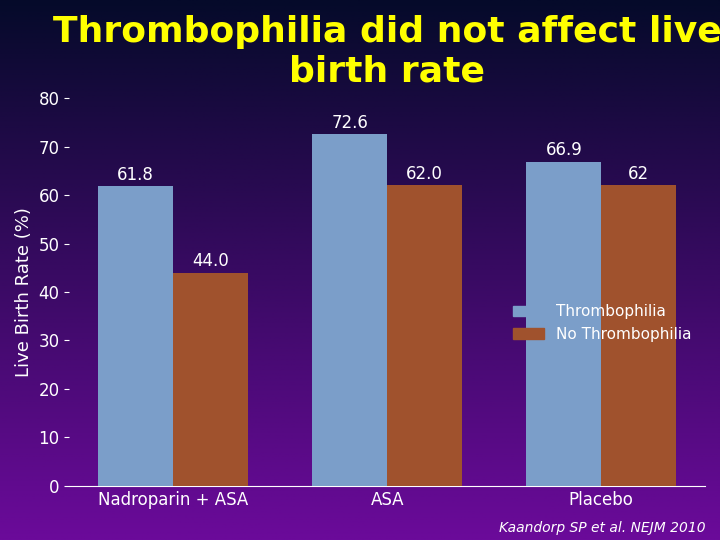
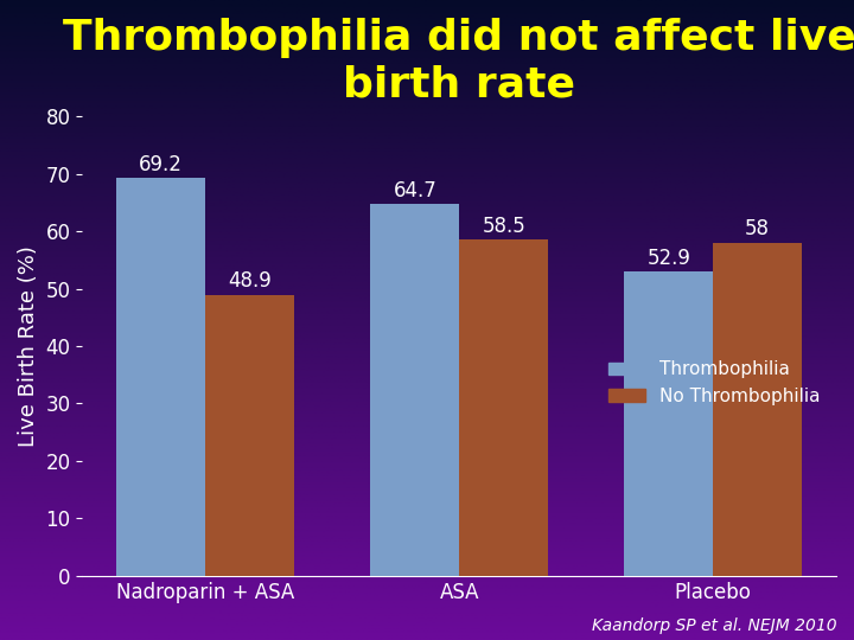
Thrombophilia/Nadroparin + ASA: 61.8 -> 69.2
No Thrombophilia/Nadroparin + ASA: 44.0 -> 48.9
Thrombophilia/ASA: 72.6 -> 64.7
No Thrombophilia/ASA: 62 -> 58
Thrombophilia/Placebo: 66.9 -> 52.9
No Thrombophilia/Placebo: 62 -> 58
